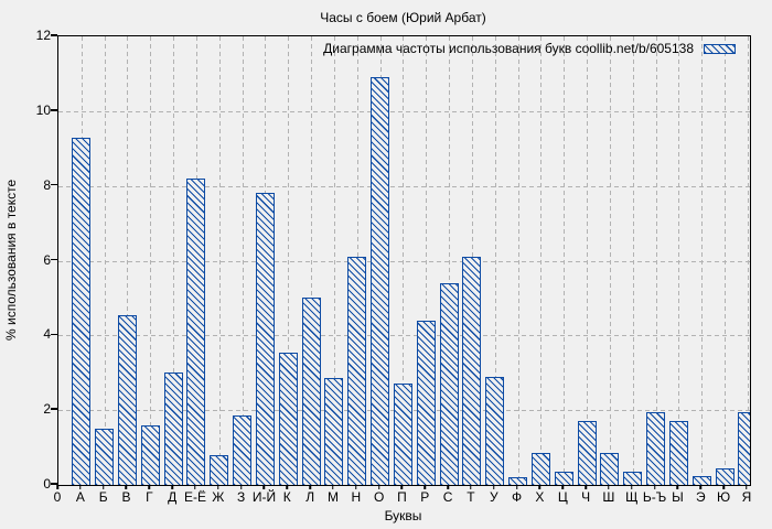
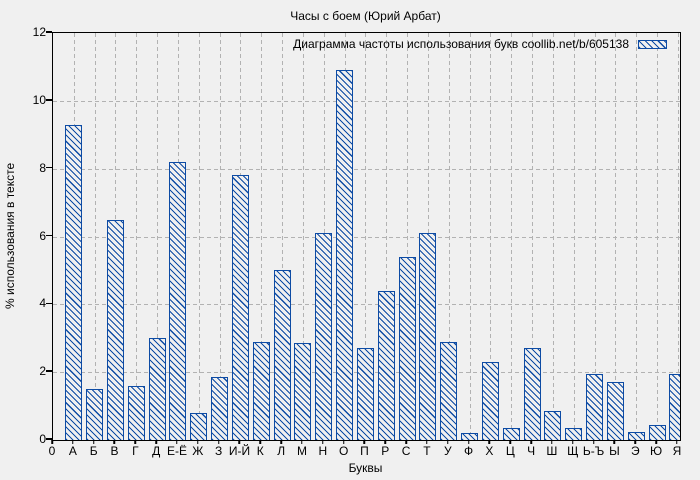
В: 4.5 -> 6.5
К: 3.5 -> 2.9
Х: 0.8 -> 2.3
Ч: 1.7 -> 2.7
